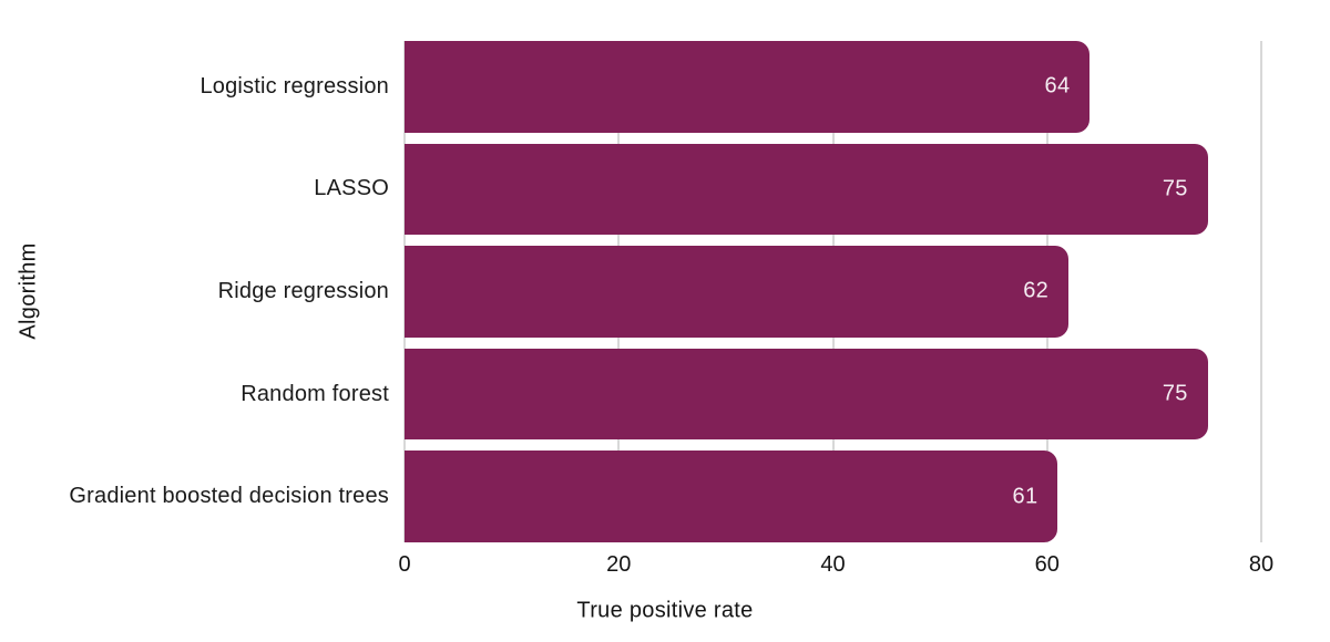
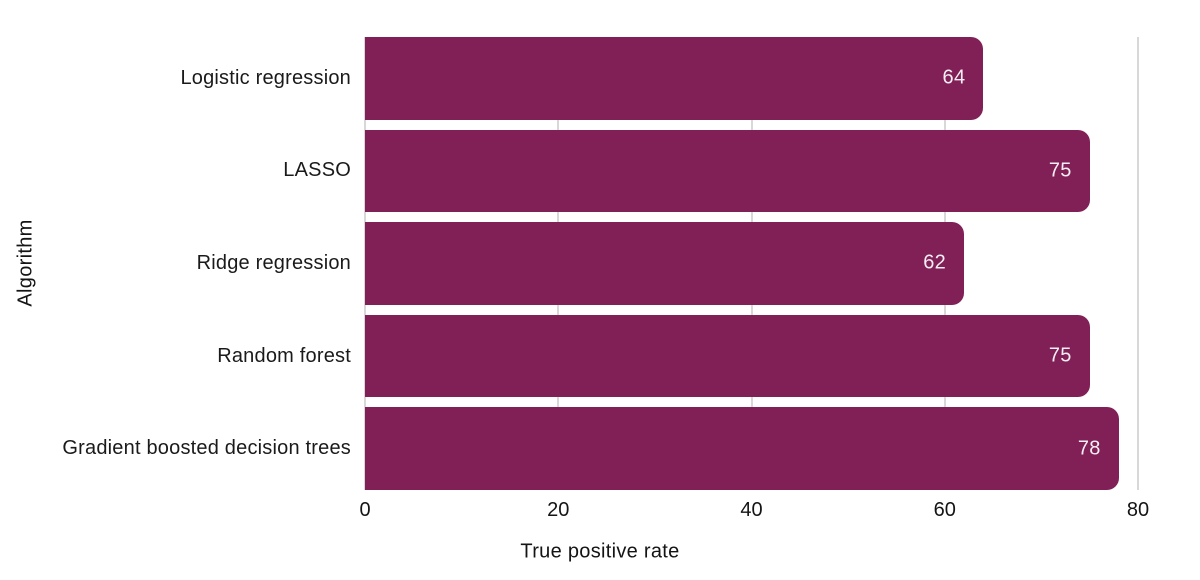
Gradient boosted decision trees: 61 -> 78
